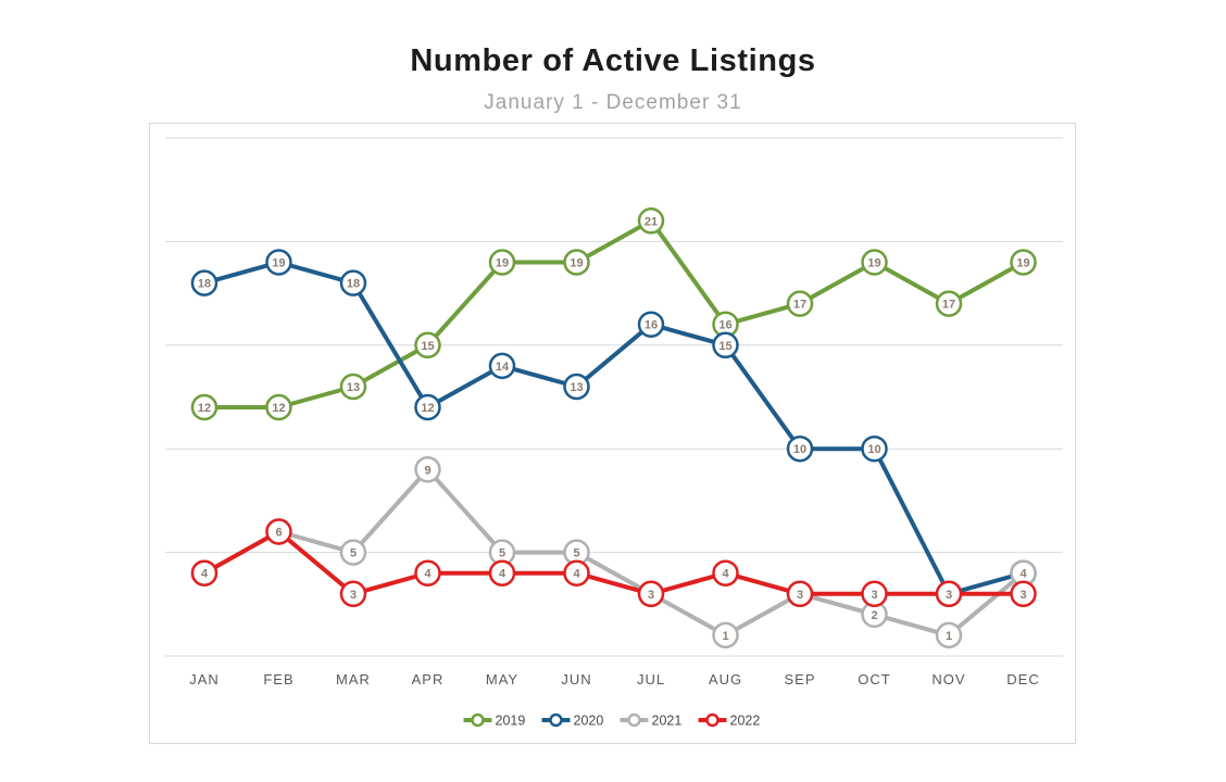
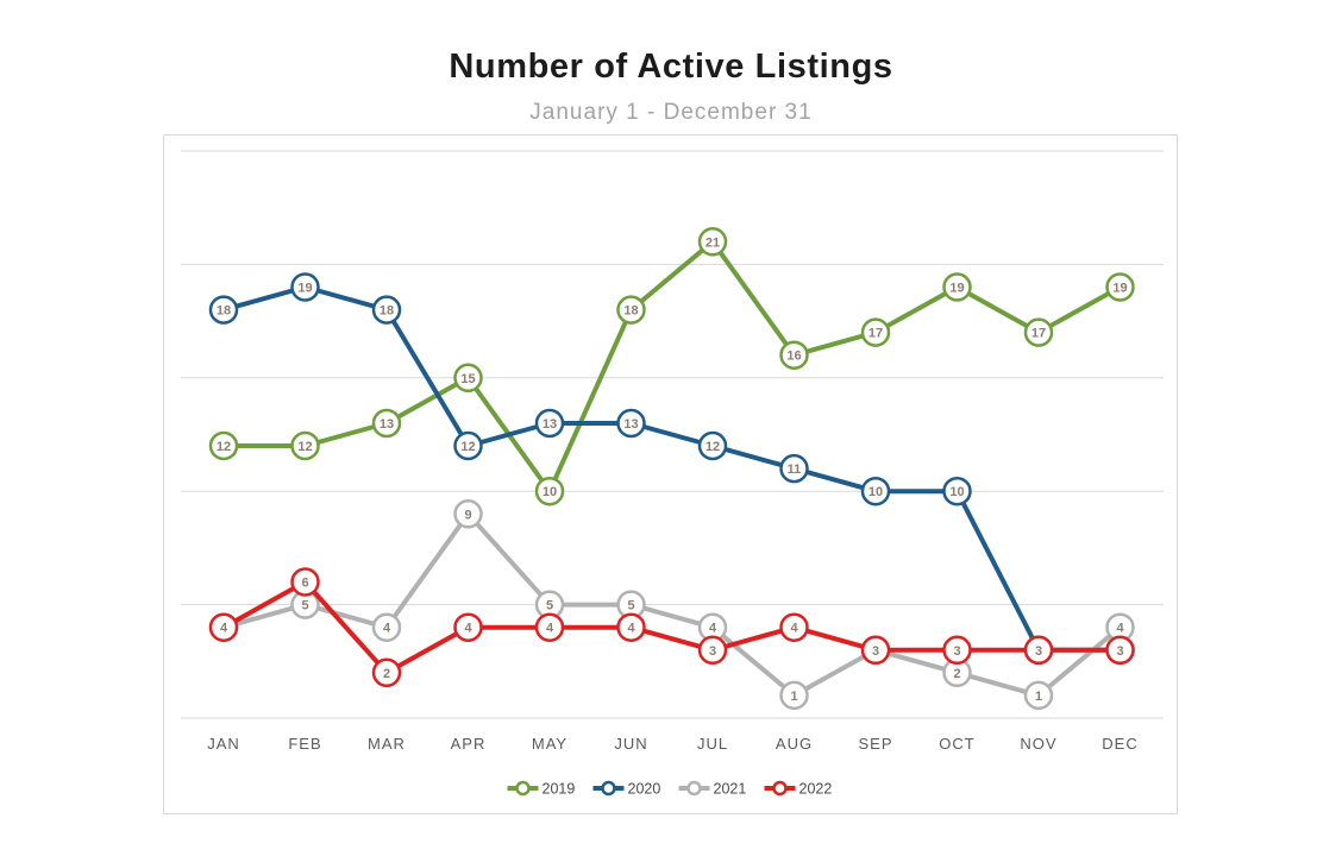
2021/FEB: 6 -> 5
2021/MAR: 5 -> 4
2022/MAR: 3 -> 2
2019/MAY: 19 -> 10
2020/MAY: 14 -> 13
2019/JUN: 19 -> 18
2020/JUL: 16 -> 12
2021/JUL: 3 -> 4
2020/AUG: 15 -> 11
2020/DEC: 4 -> 3
